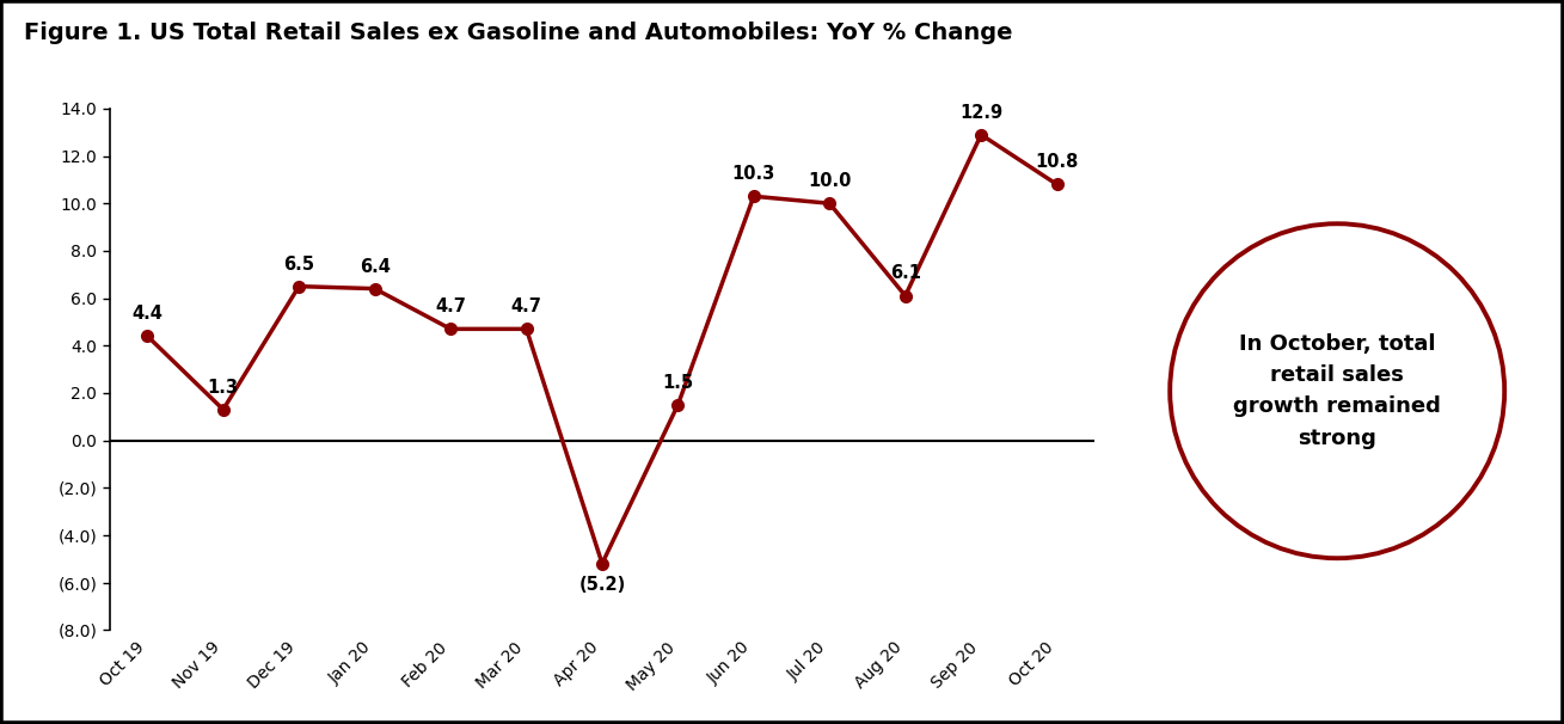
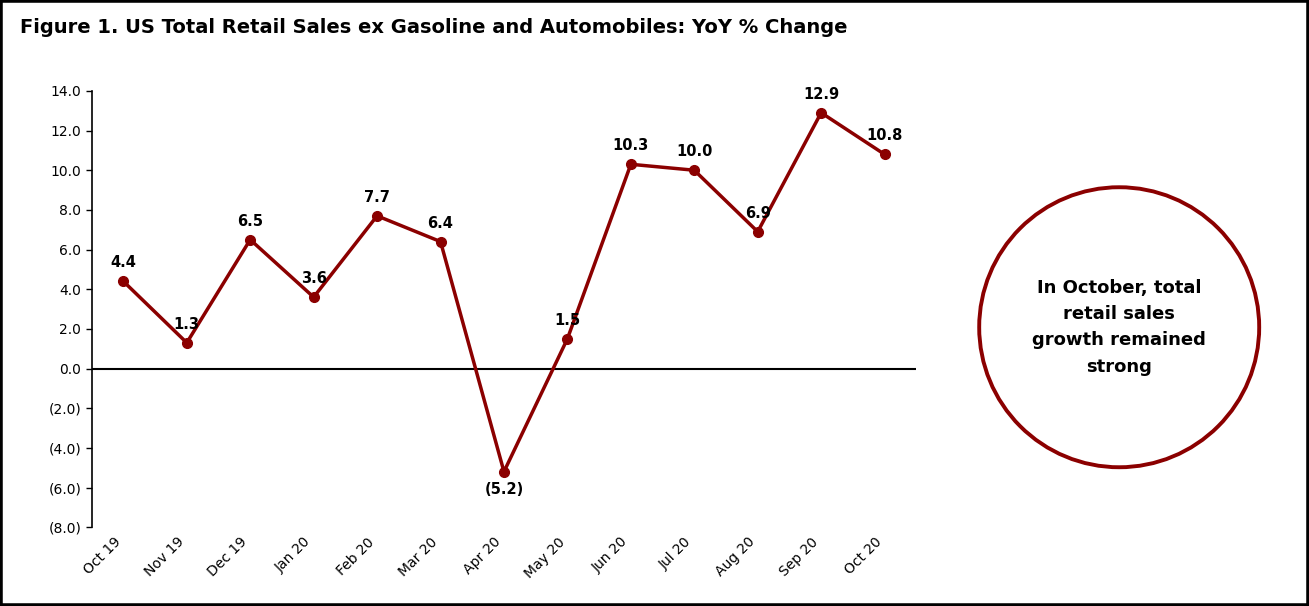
Jan 20: 6.4 -> 3.6
Feb 20: 4.7 -> 7.7
Mar 20: 4.7 -> 6.4
Aug 20: 6.1 -> 6.9
